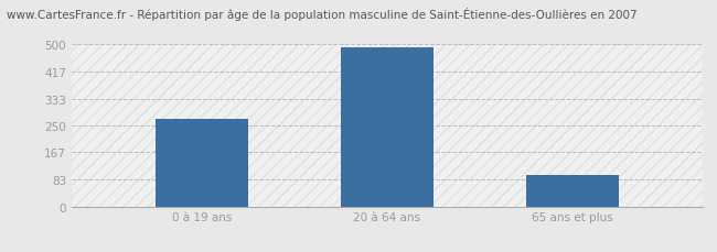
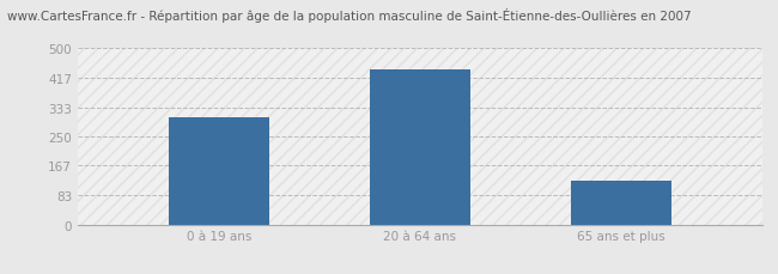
0 à 19 ans: 272 -> 305
20 à 64 ans: 491 -> 440
65 ans et plus: 97 -> 125
